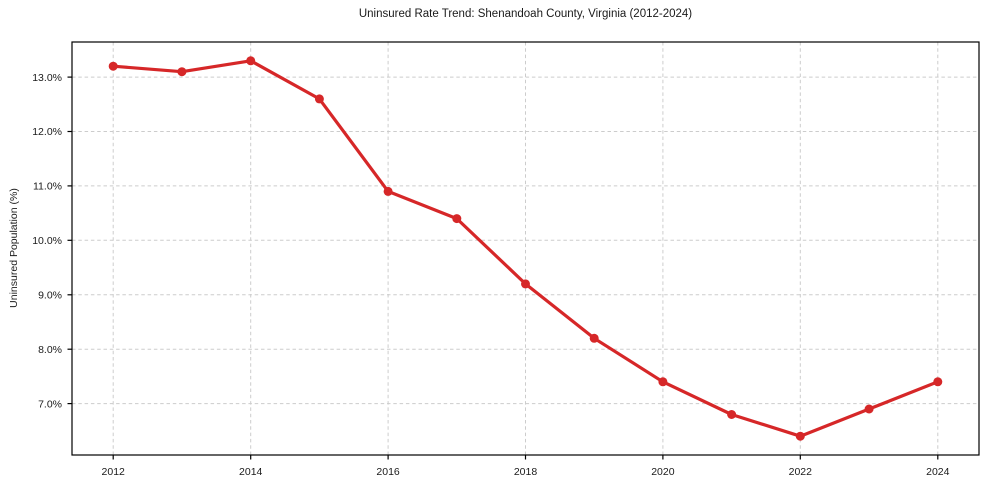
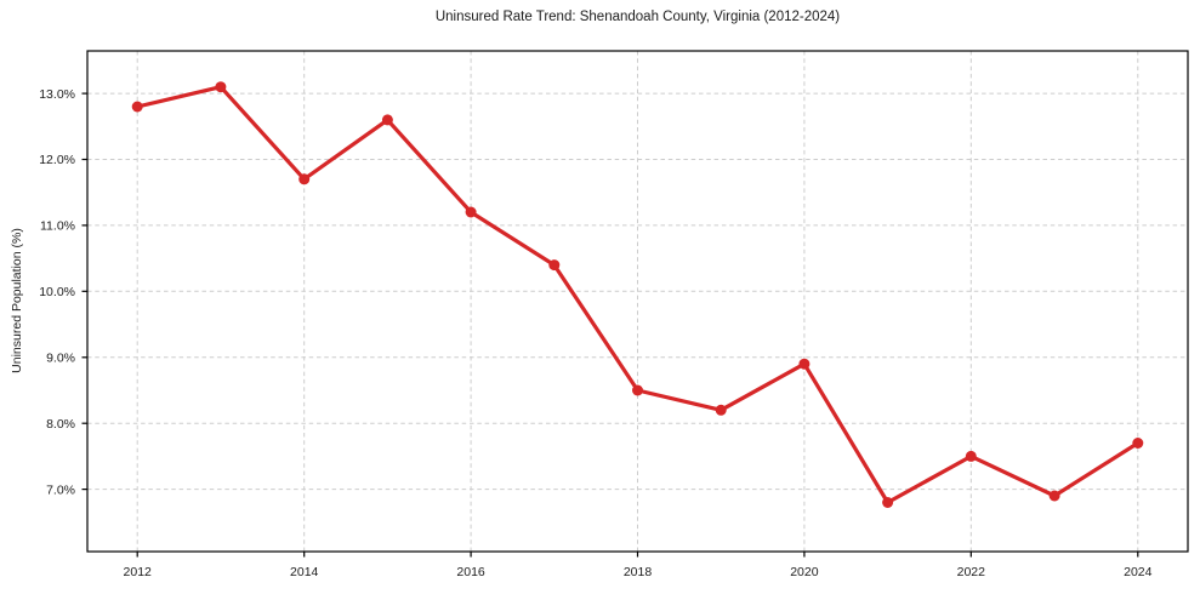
2012: 13.2% -> 12.8%
2014: 13.3% -> 11.7%
2016: 10.9% -> 11.2%
2018: 9.2% -> 8.5%
2020: 7.4% -> 8.9%
2022: 6.4% -> 7.5%
2024: 7.4% -> 7.7%
